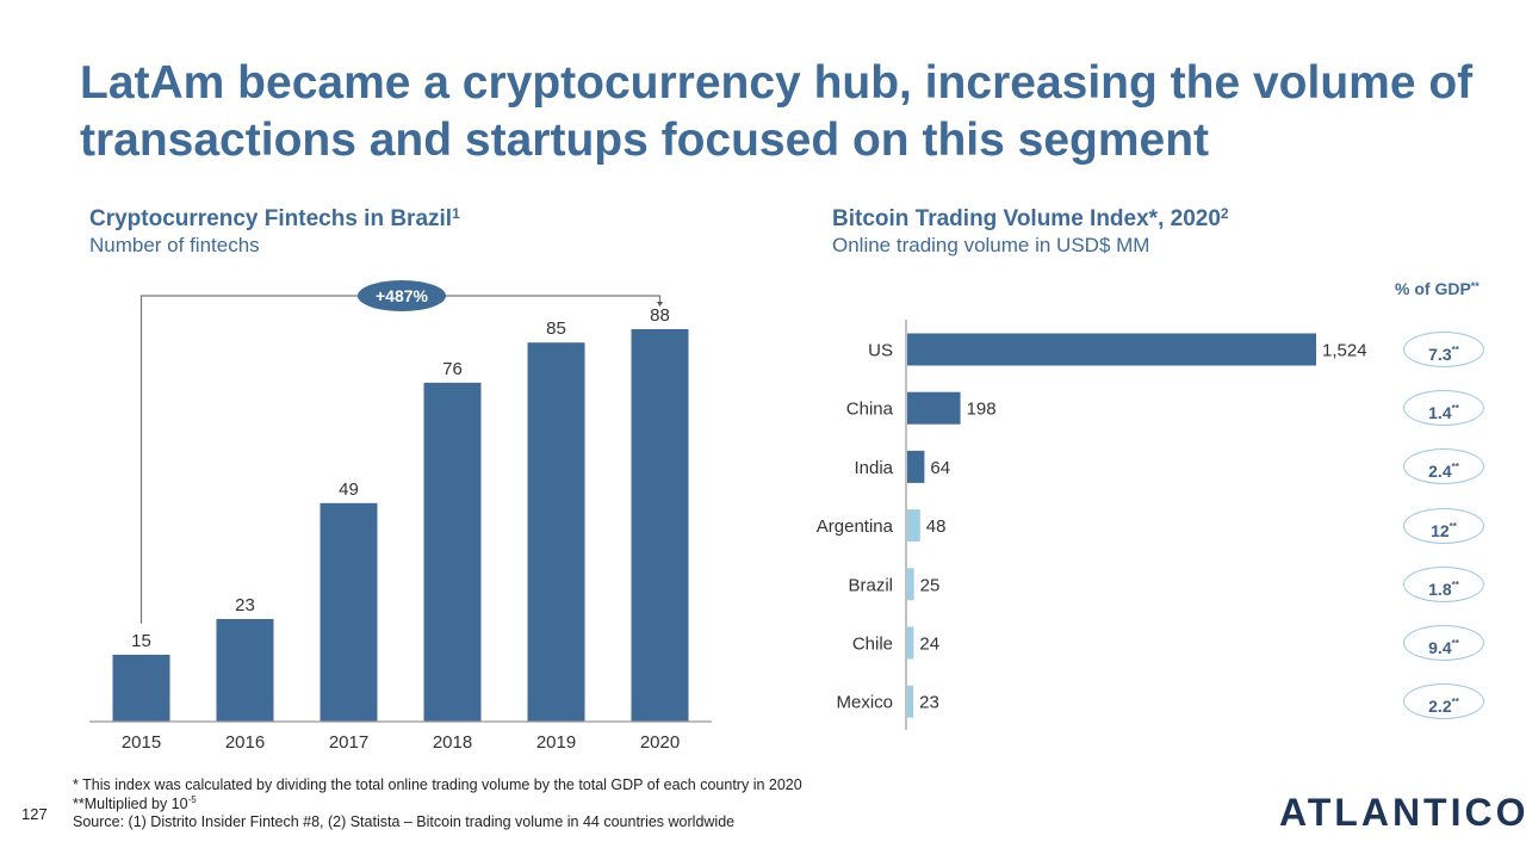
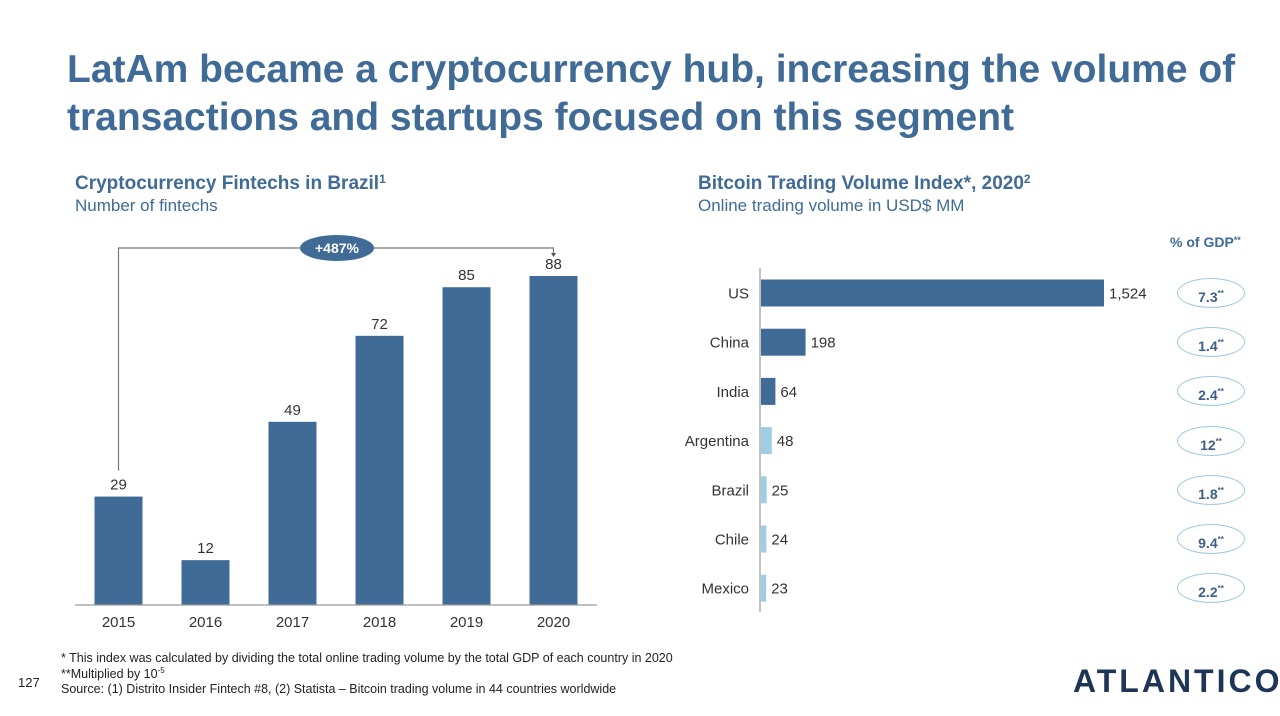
Cryptocurrency Fintechs in Brazil/2015: 15 -> 29
Cryptocurrency Fintechs in Brazil/2016: 23 -> 12
Cryptocurrency Fintechs in Brazil/2018: 76 -> 72
